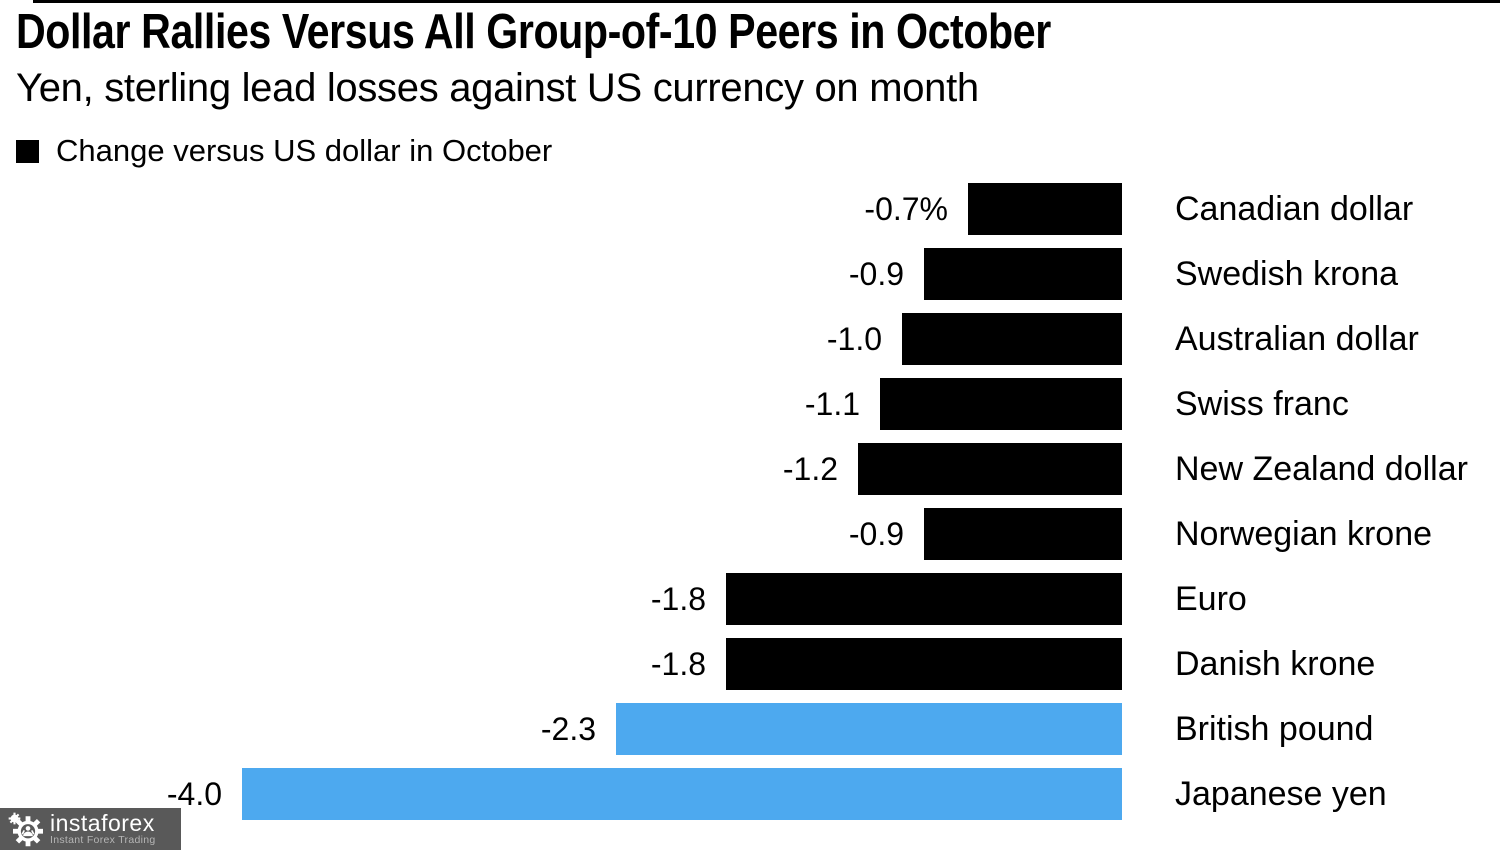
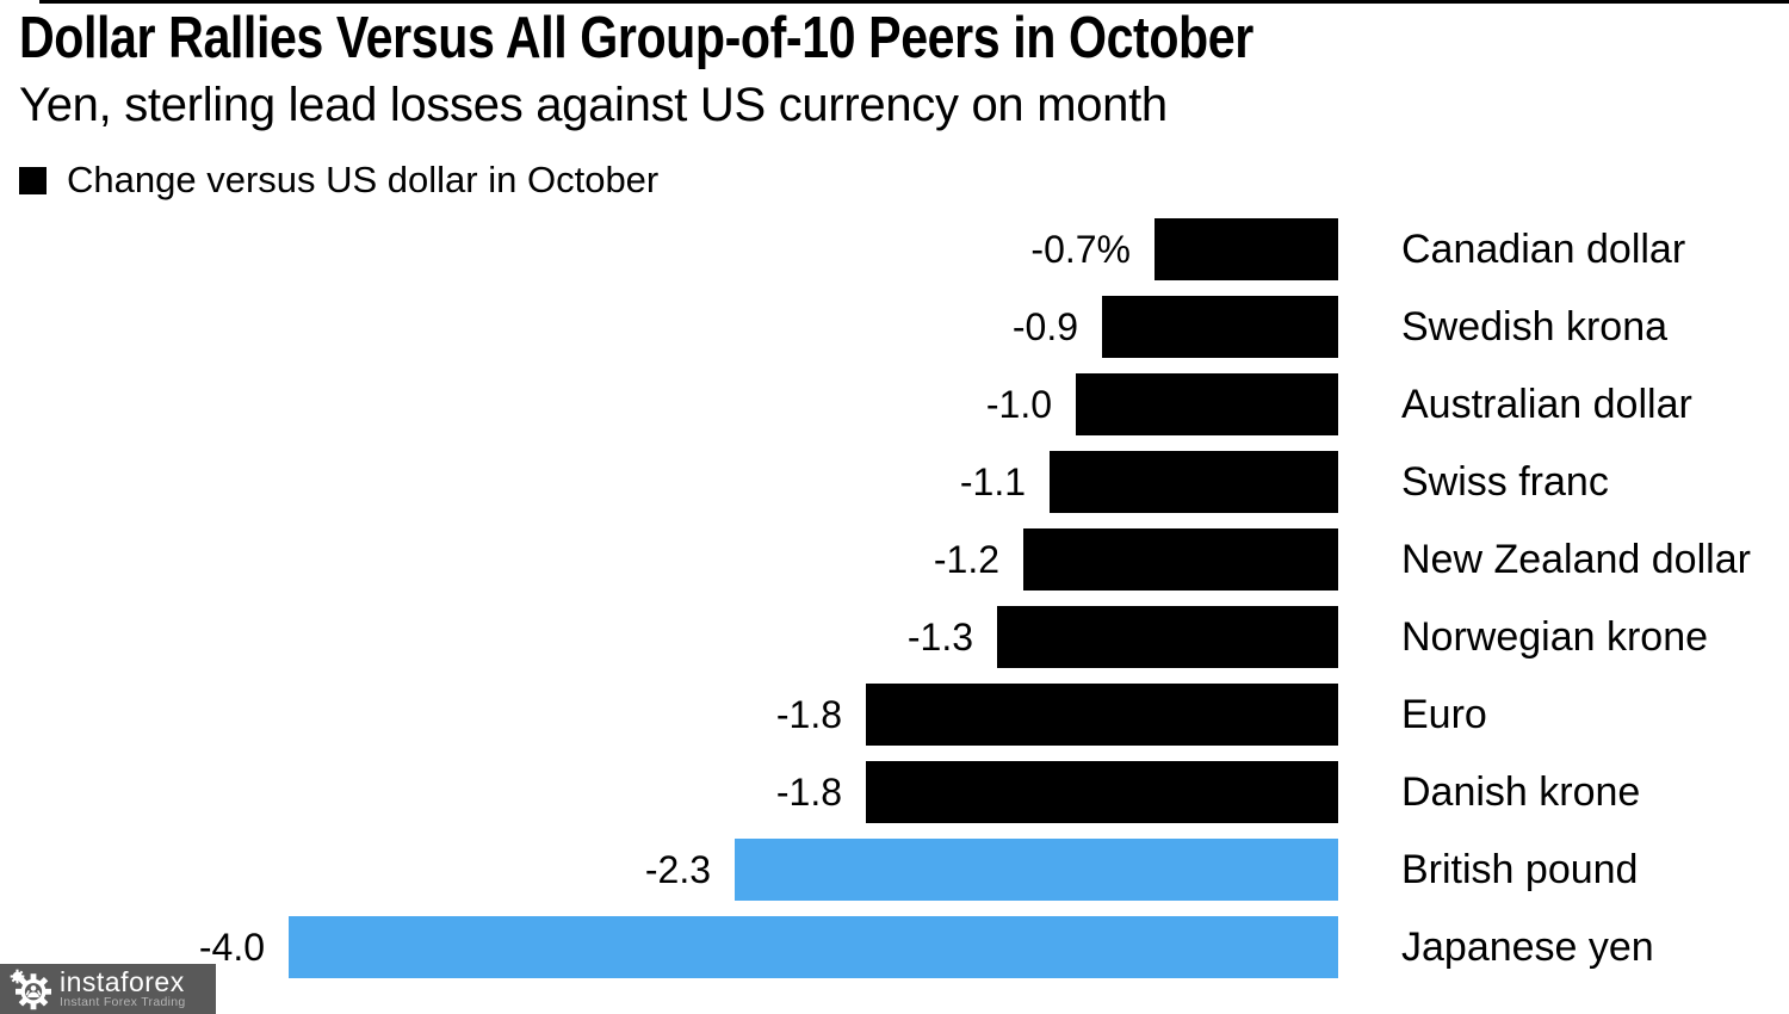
Norwegian krone: -0.9 -> -1.3
